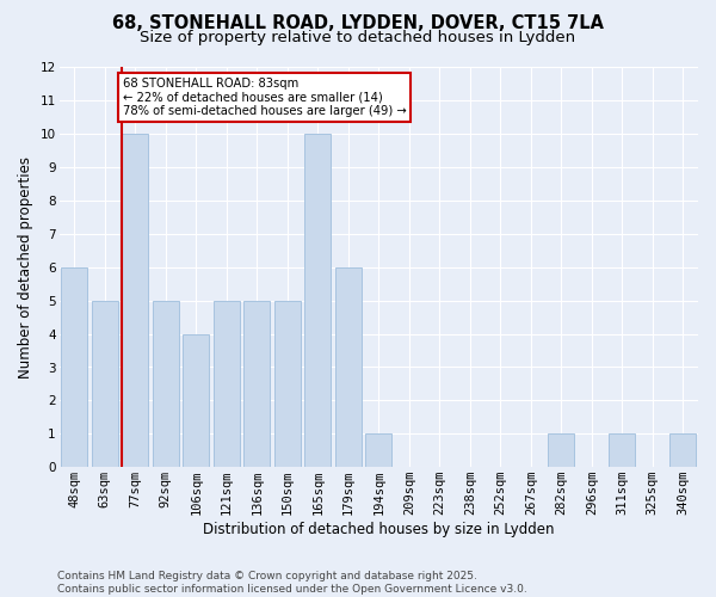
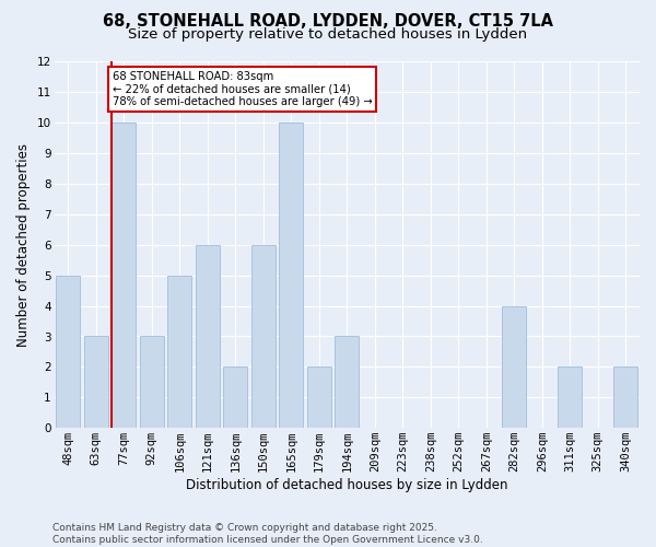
48sqm: 6 -> 5
63sqm: 5 -> 3
92sqm: 5 -> 3
106sqm: 4 -> 5
121sqm: 5 -> 6
136sqm: 5 -> 2
150sqm: 5 -> 6
179sqm: 6 -> 2
194sqm: 1 -> 3
282sqm: 1 -> 4
311sqm: 1 -> 2
340sqm: 1 -> 2
